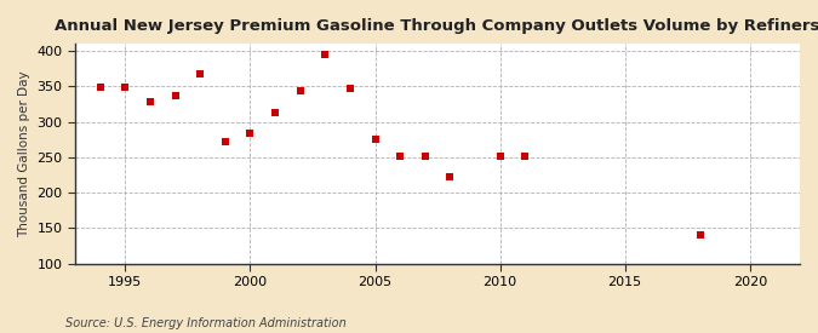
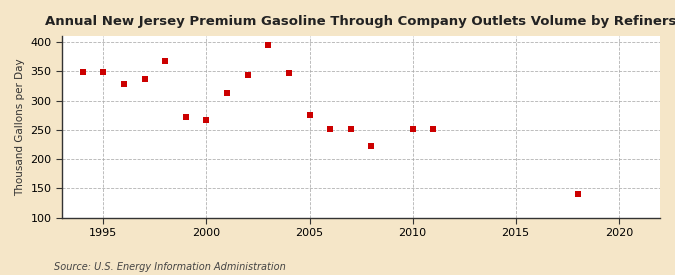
2000: 283 -> 266
